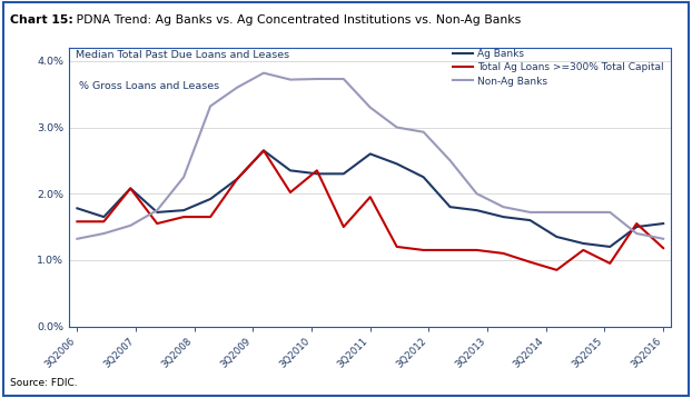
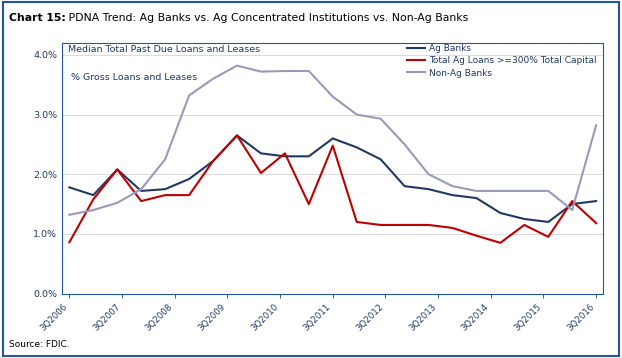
Total Ag Loans >=300% Total Capital/3Q2006: 1.58% -> 0.86%
Total Ag Loans >=300% Total Capital/3Q2011: 1.95% -> 2.48%
Non-Ag Banks/3Q2016: 1.32% -> 2.82%
